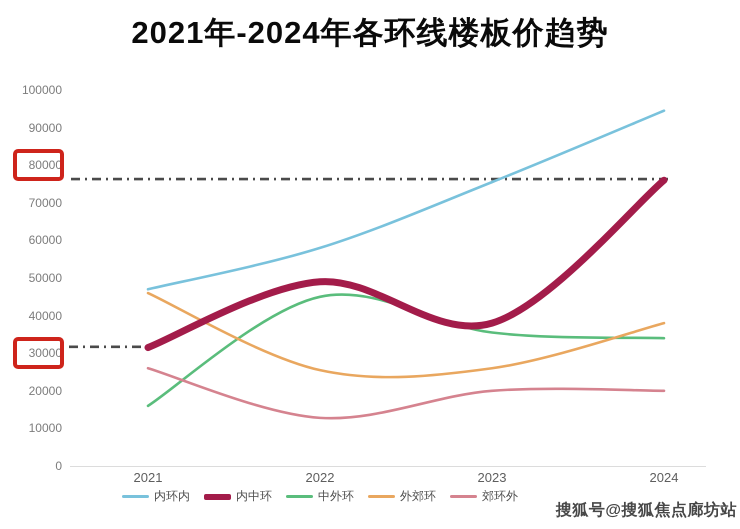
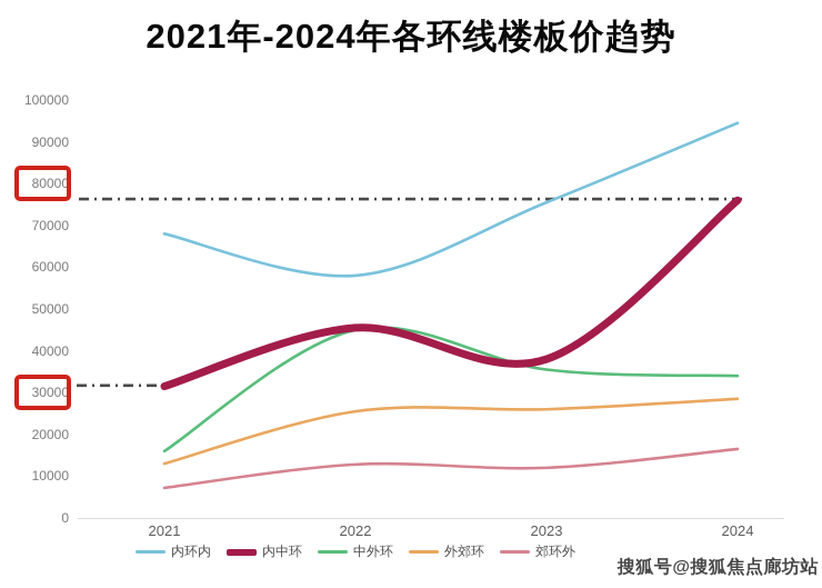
内环内/2021: 47000 -> 68000
外郊环/2021: 46000 -> 13000
郊环外/2021: 26000 -> 7000
内中环/2022: 49000 -> 46000
郊环外/2023: 20000 -> 12000
外郊环/2024: 38000 -> 28000
郊环外/2024: 20000 -> 16000
